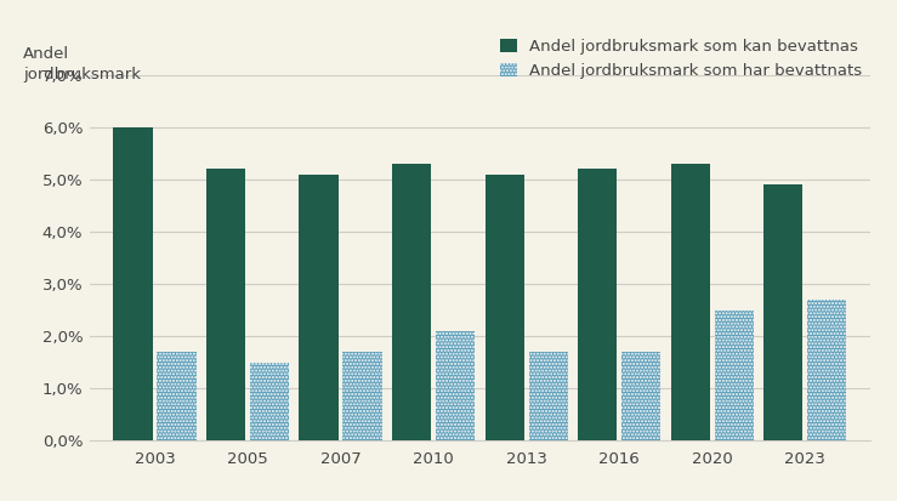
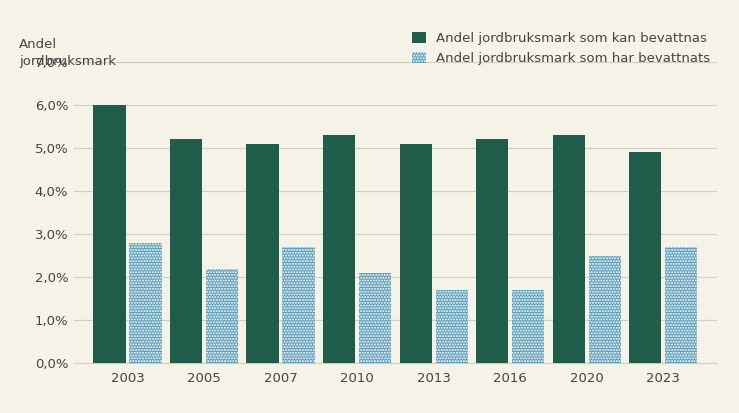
Andel jordbruksmark som har bevattnats/2003: 1,7% -> 2,8%
Andel jordbruksmark som har bevattnats/2005: 1,5% -> 2,2%
Andel jordbruksmark som har bevattnats/2007: 1,7% -> 2,7%
